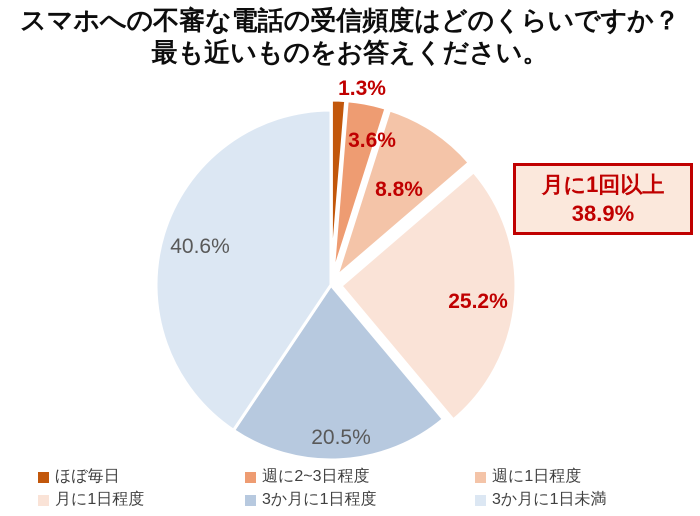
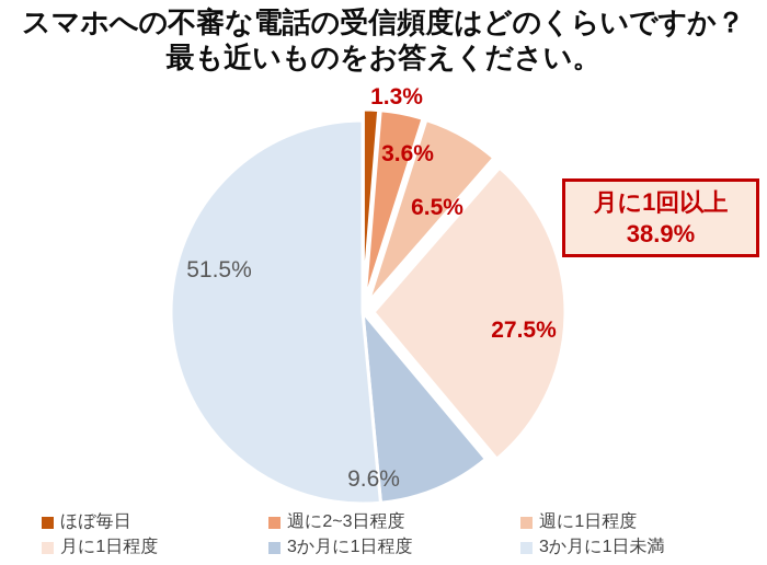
週に1日程度: 8.8% -> 6.5%
月に1日程度: 25.2% -> 27.5%
3か月に1日程度: 20.5% -> 9.6%
3か月に1日未満: 40.6% -> 51.5%
